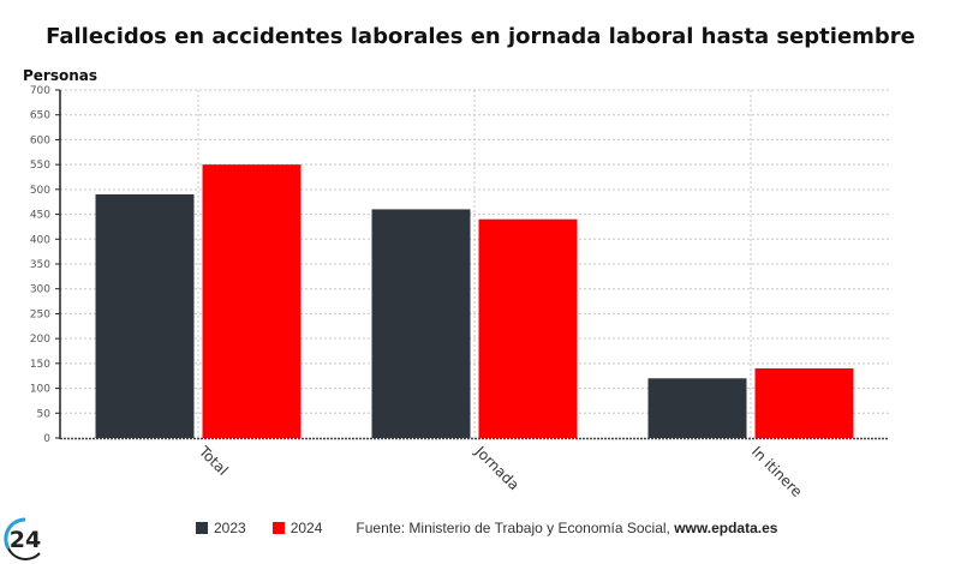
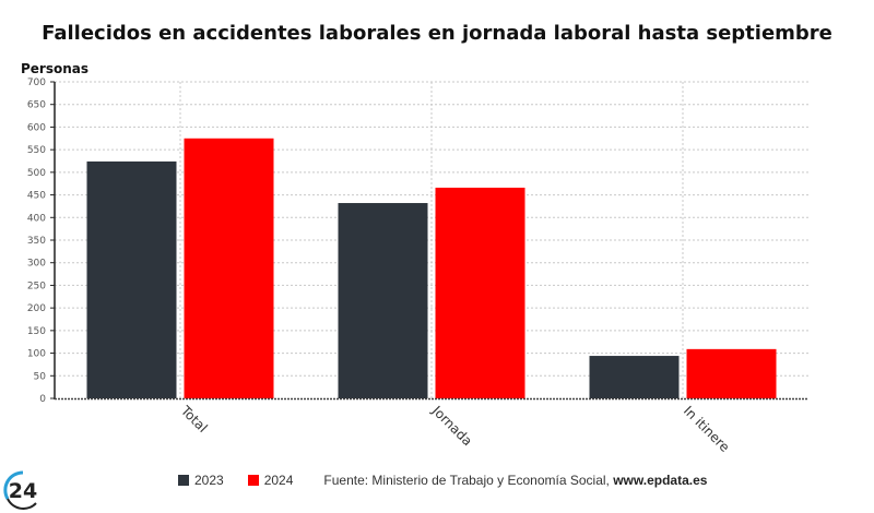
2023/Total: 490 -> 520
2024/Total: 550 -> 580
2023/Jornada: 460 -> 430
2024/Jornada: 440 -> 470
2023/In itinere: 120 -> 90
2024/In itinere: 140 -> 110
